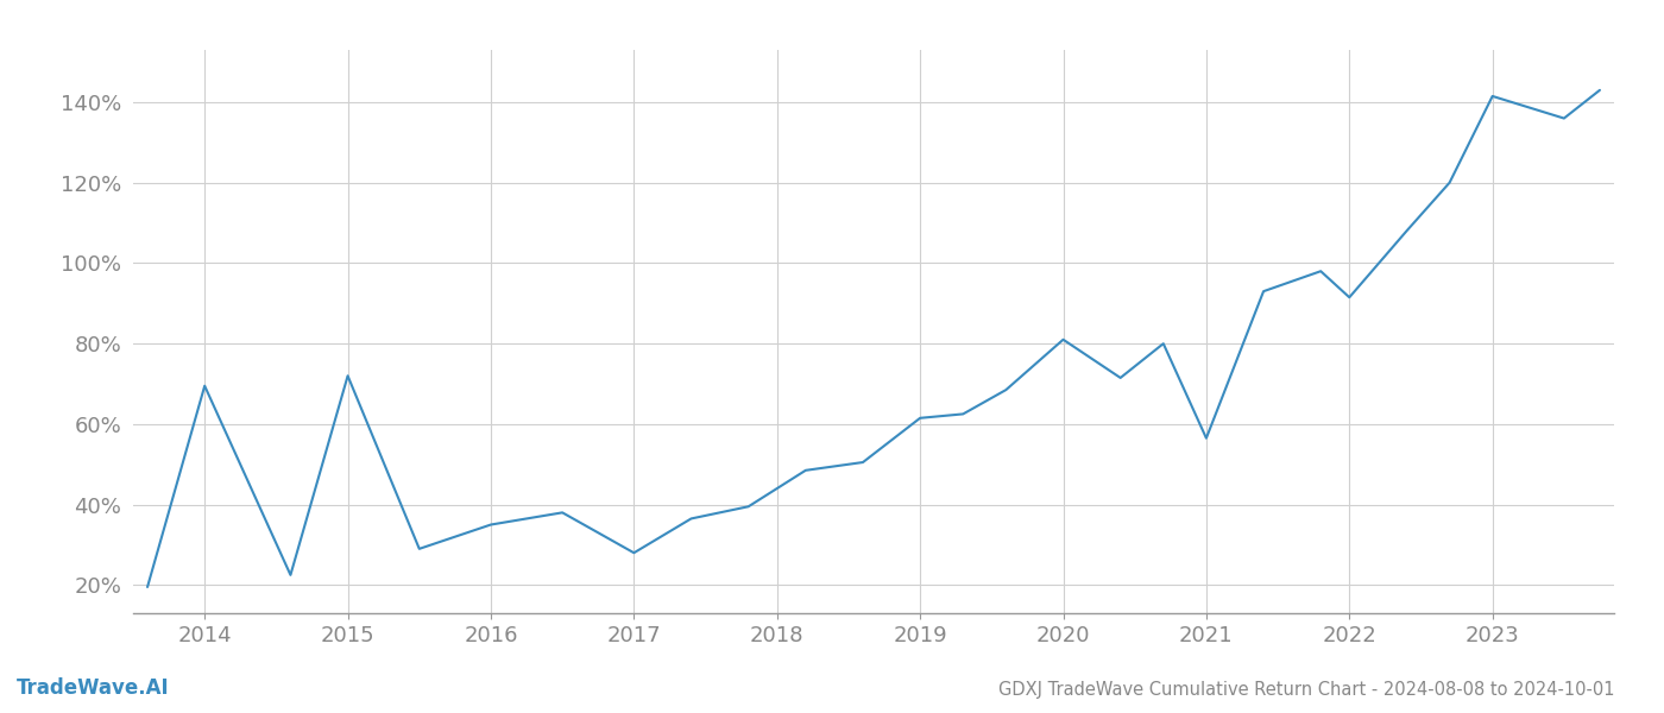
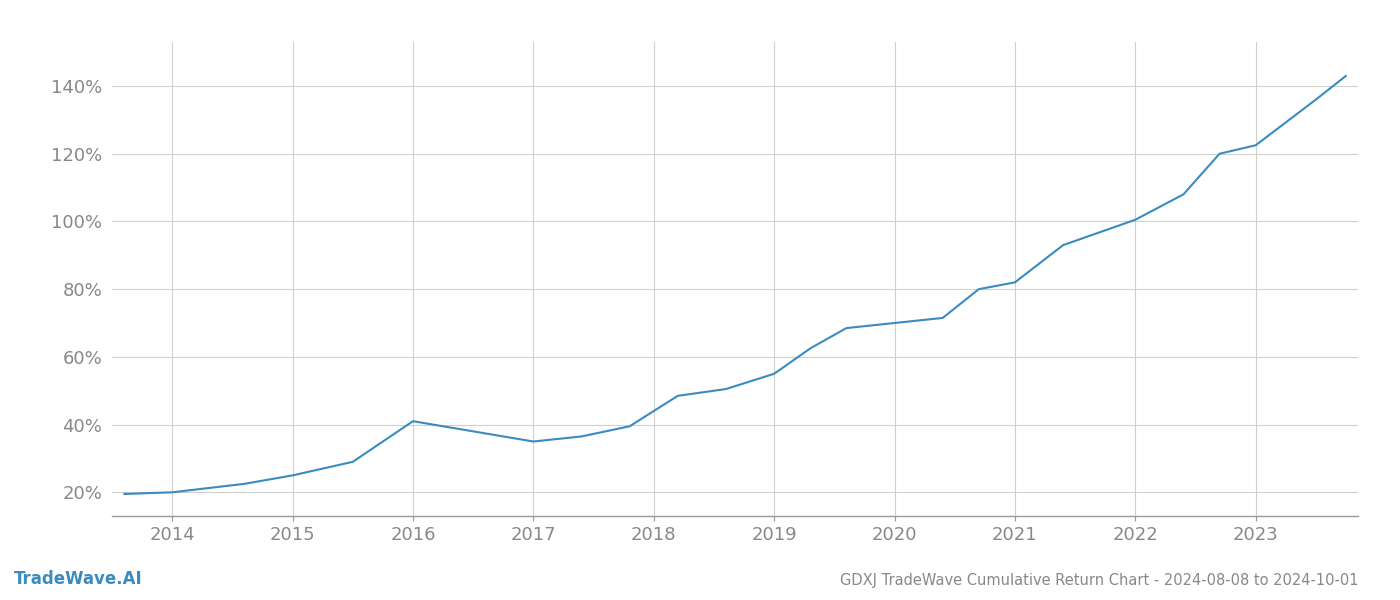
2014: 69.5% -> 20.0%
2015: 72.0% -> 25.0%
2016: 35.0% -> 41.0%
2017: 28.0% -> 35.0%
2019: 61.5% -> 55.0%
2020: 81.0% -> 70.0%
2021: 56.5% -> 82.0%
2022: 91.5% -> 100.5%
2023: 141.5% -> 122.5%
